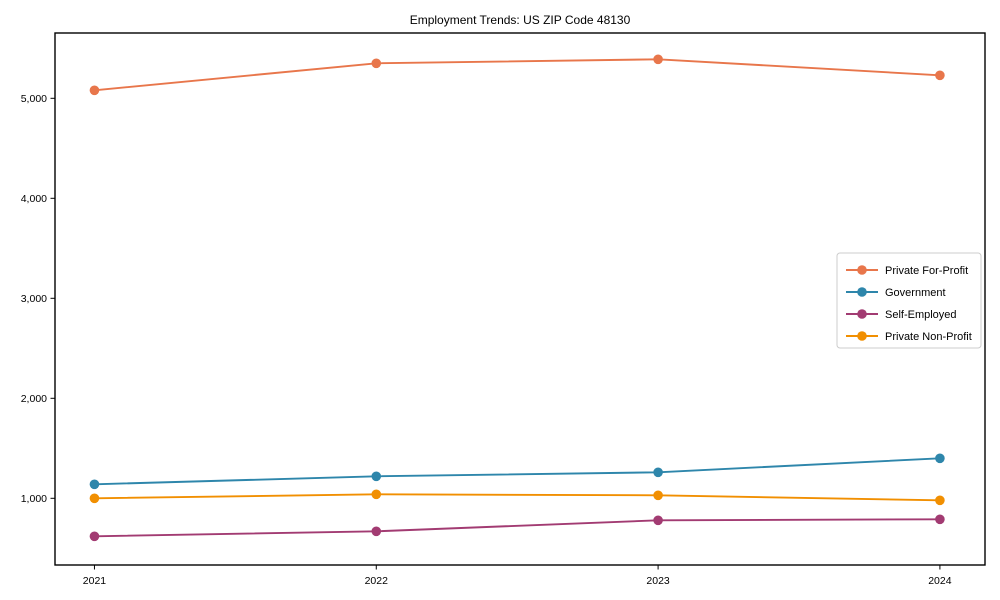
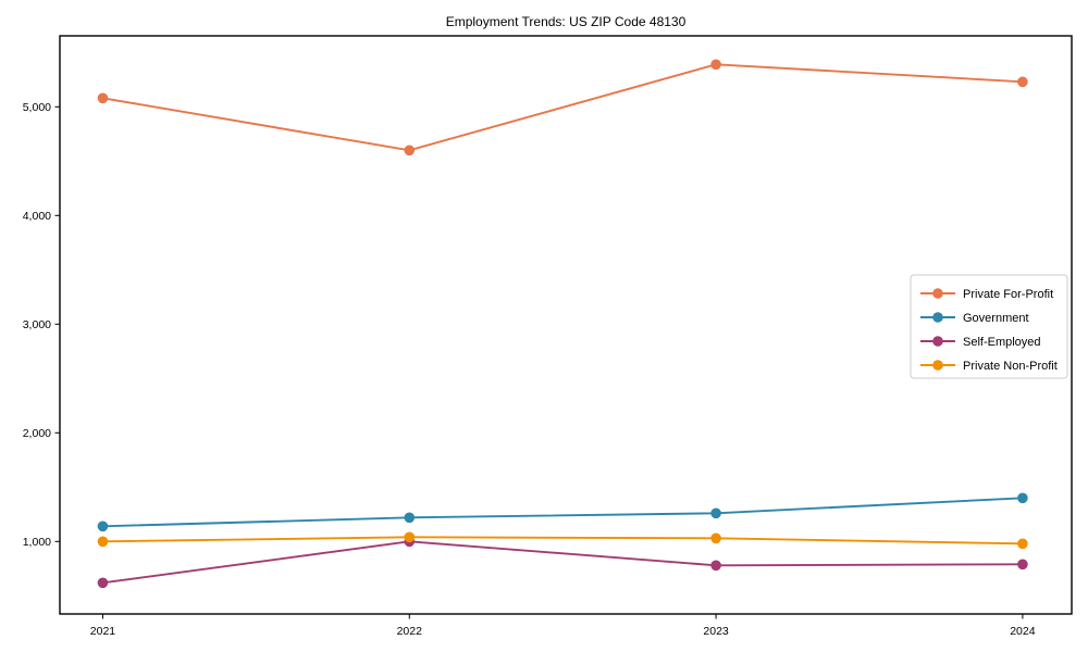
Private For-Profit/2022: 5400 -> 4600
Self-Employed/2022: 700 -> 1000
